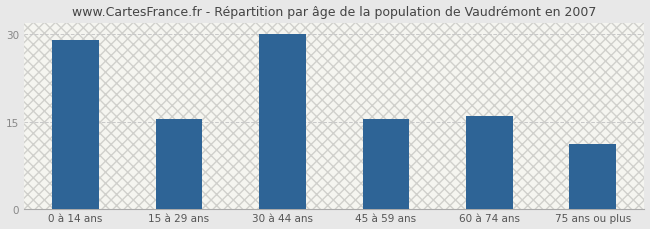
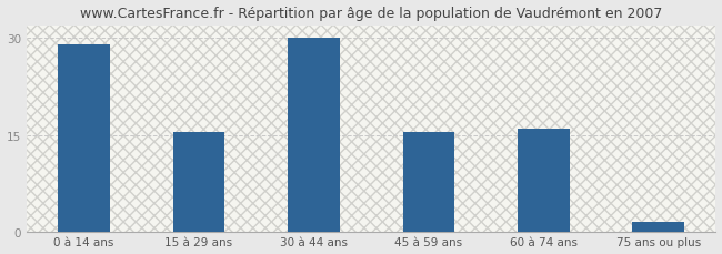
75 ans ou plus: 11.2 -> 1.5
